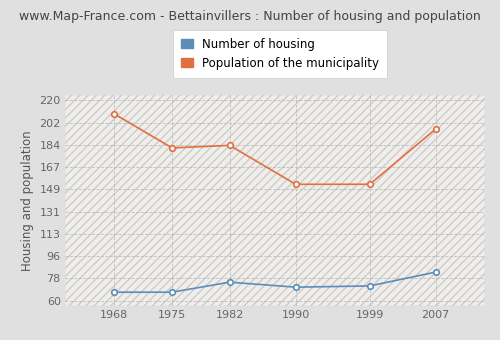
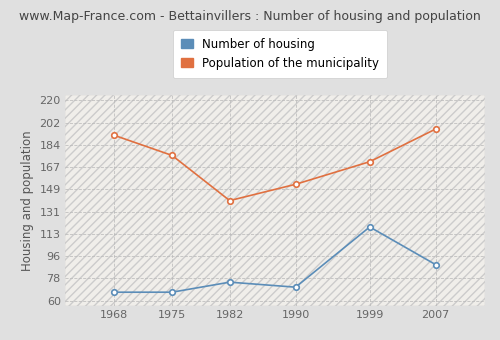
Population of the municipality/1968: 209 -> 192
Population of the municipality/1975: 182 -> 176
Population of the municipality/1982: 184 -> 140
Number of housing/1999: 72 -> 119
Population of the municipality/1999: 153 -> 171
Number of housing/2007: 83 -> 89
